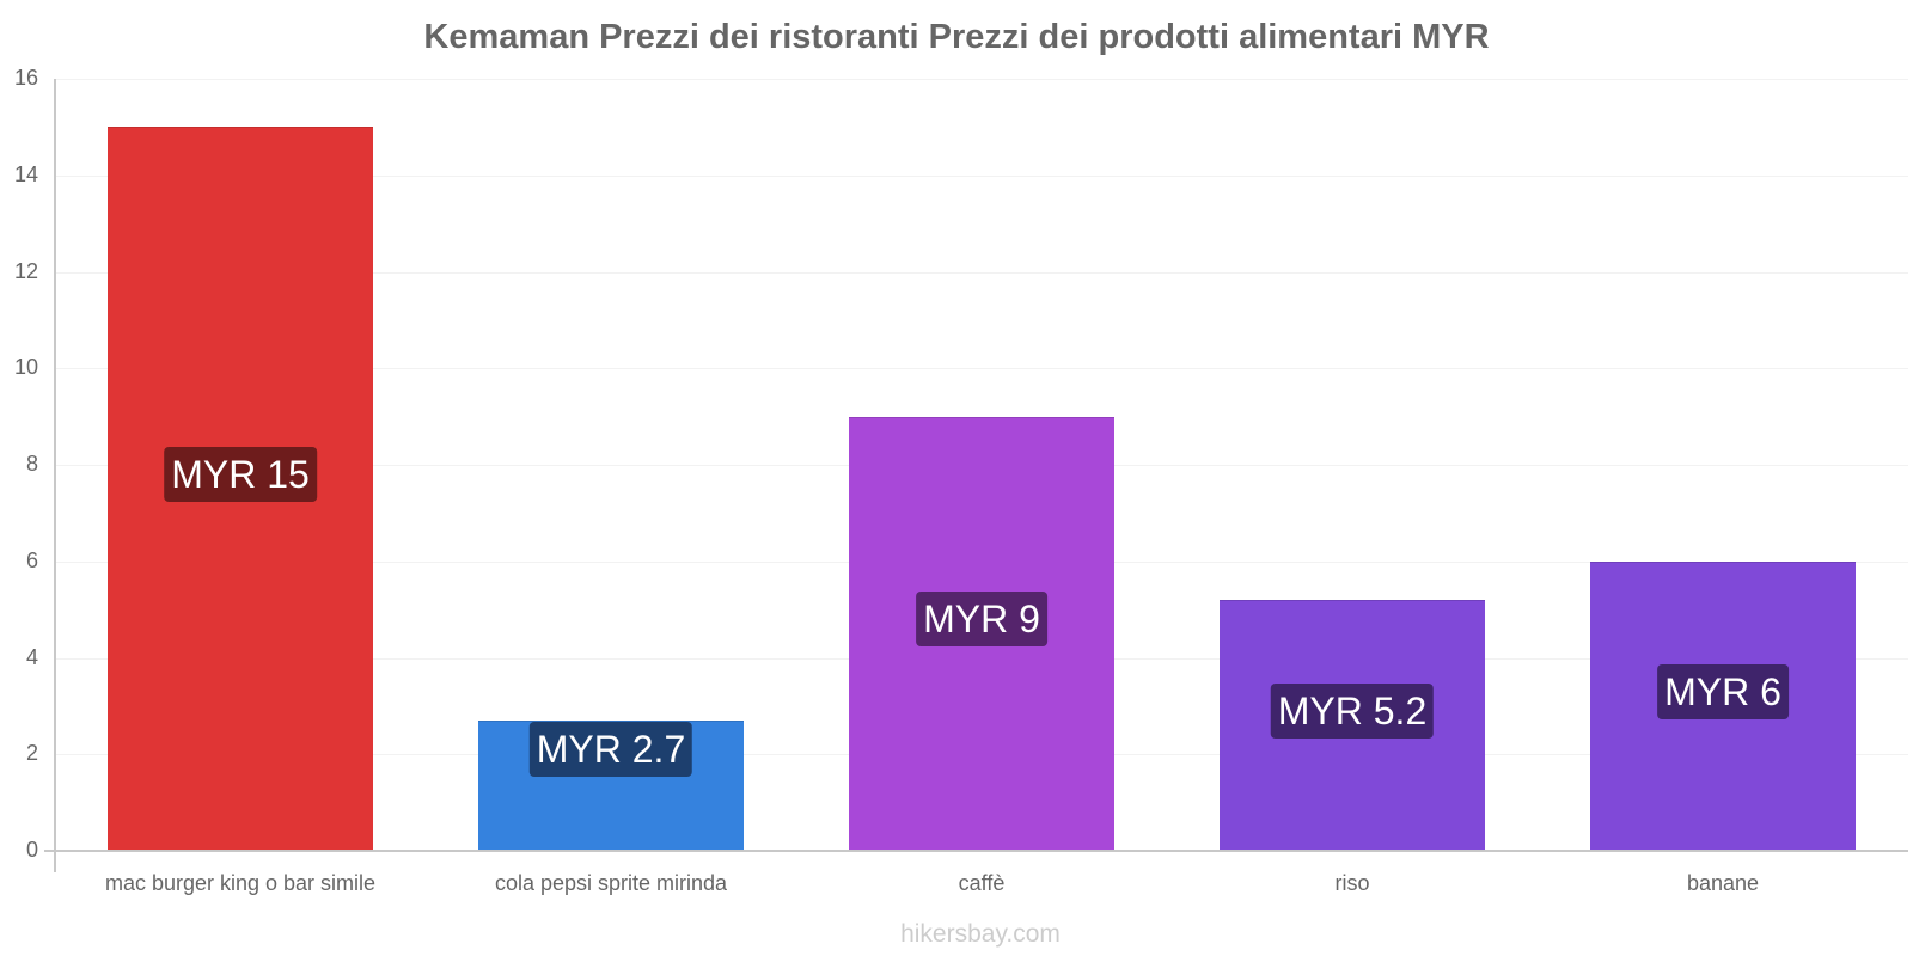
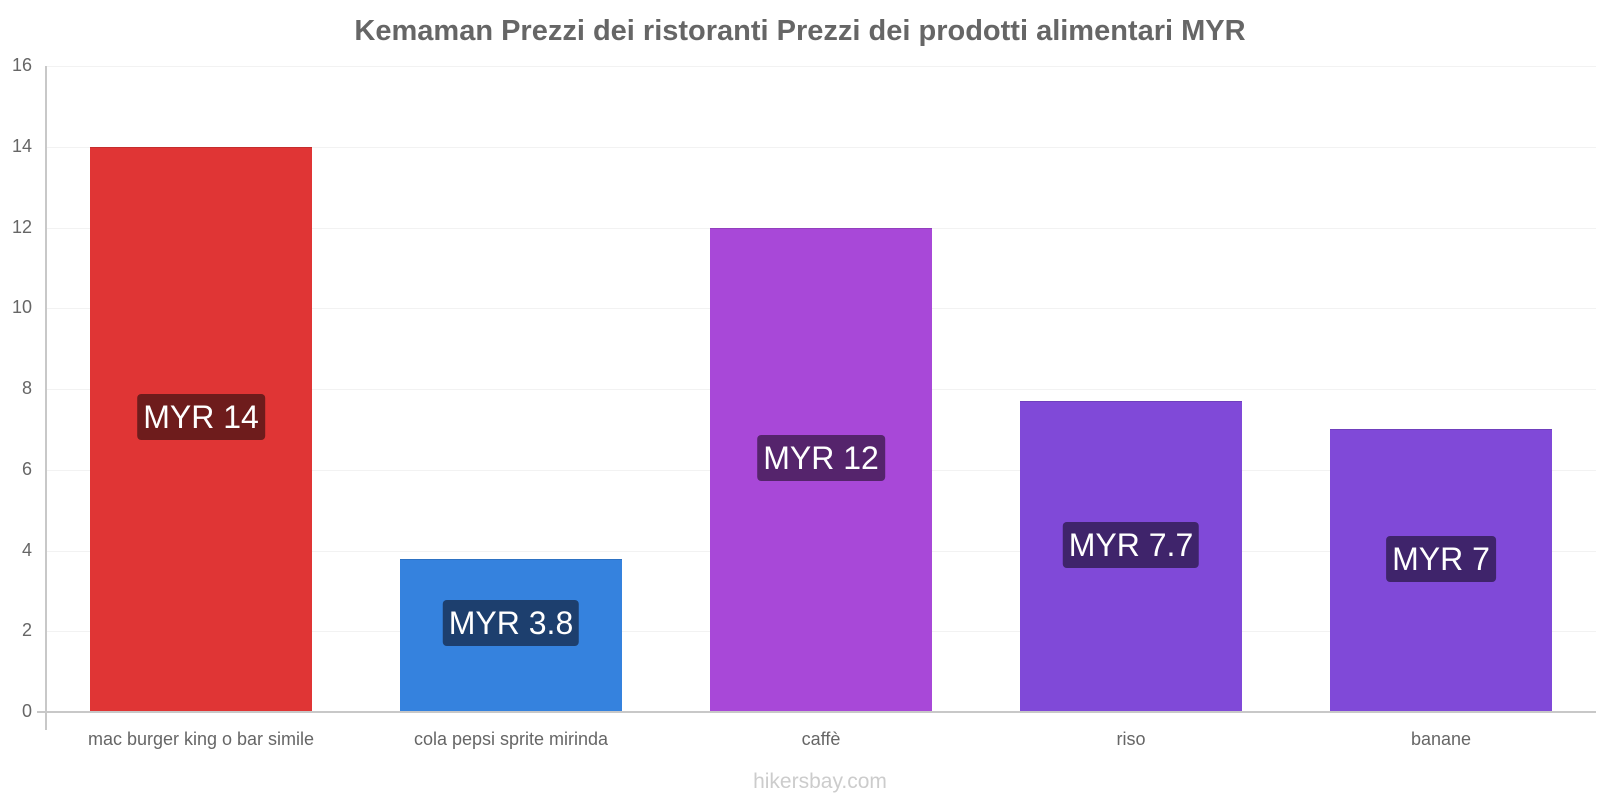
mac burger king o bar simile: 15 -> 14
cola pepsi sprite mirinda: 2.7 -> 3.8
caffè: 9 -> 12
riso: 5.2 -> 7.7
banane: 6 -> 7
